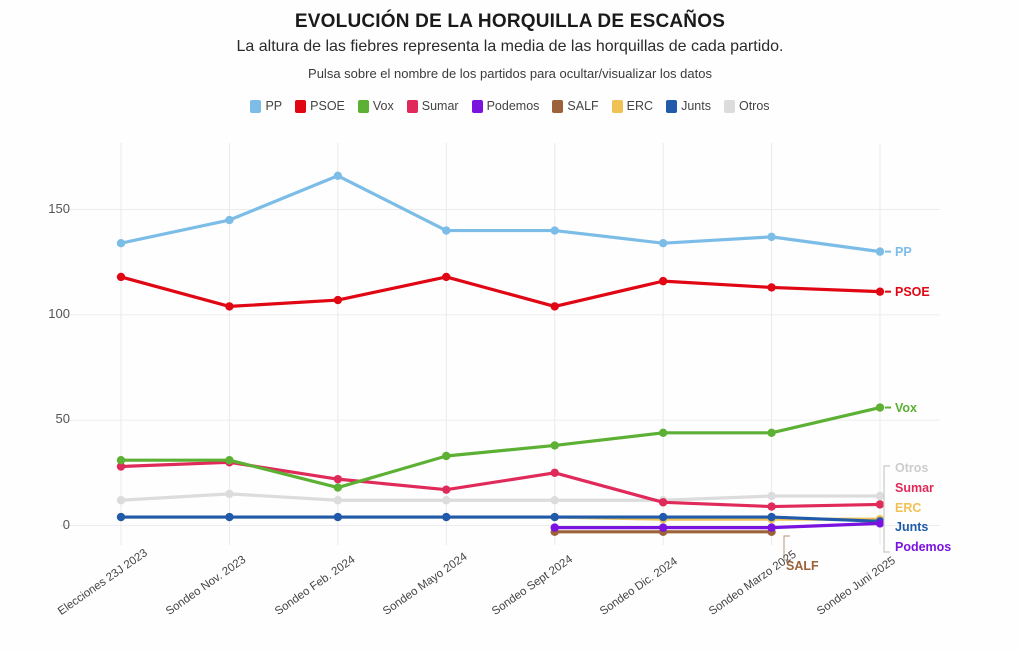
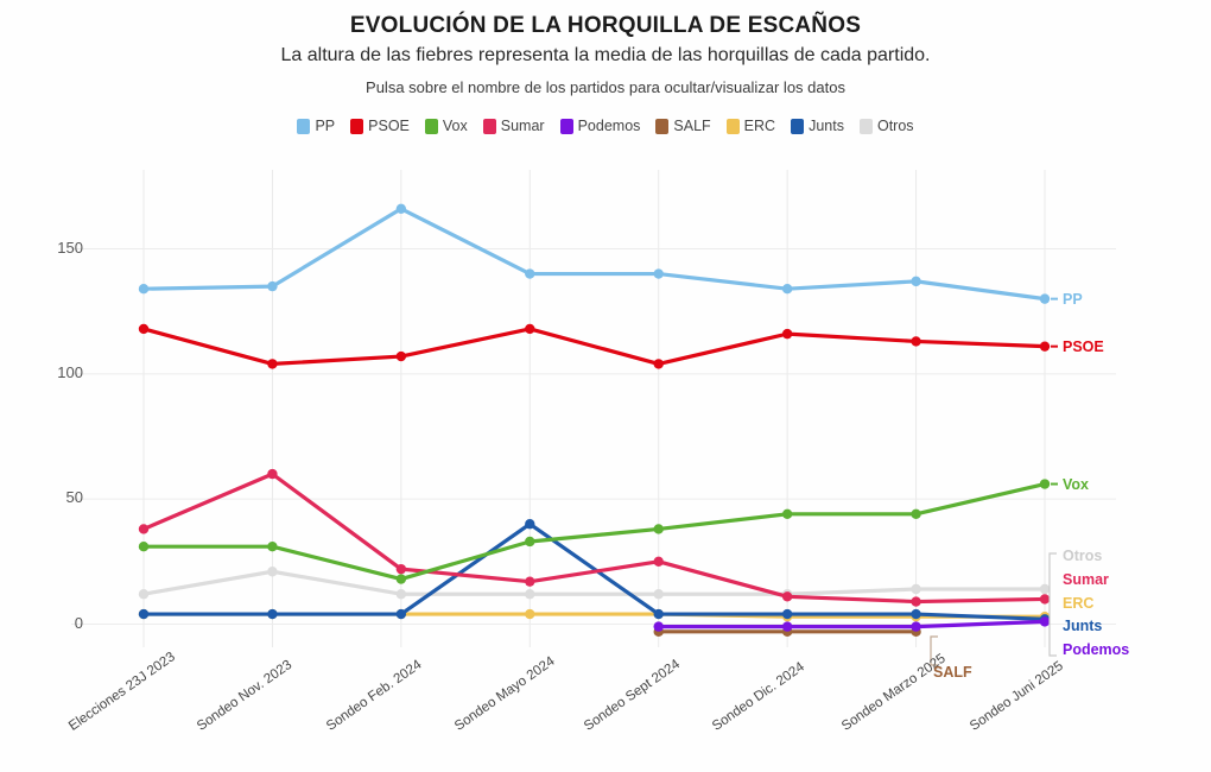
Sumar/Elecciones 23J 2023: 28 -> 38
PP/Sondeo Nov. 2023: 145 -> 135
Sumar/Sondeo Nov. 2023: 30 -> 60
Otros/Sondeo Nov. 2023: 15 -> 21
Junts/Sondeo Mayo 2024: 4 -> 40
